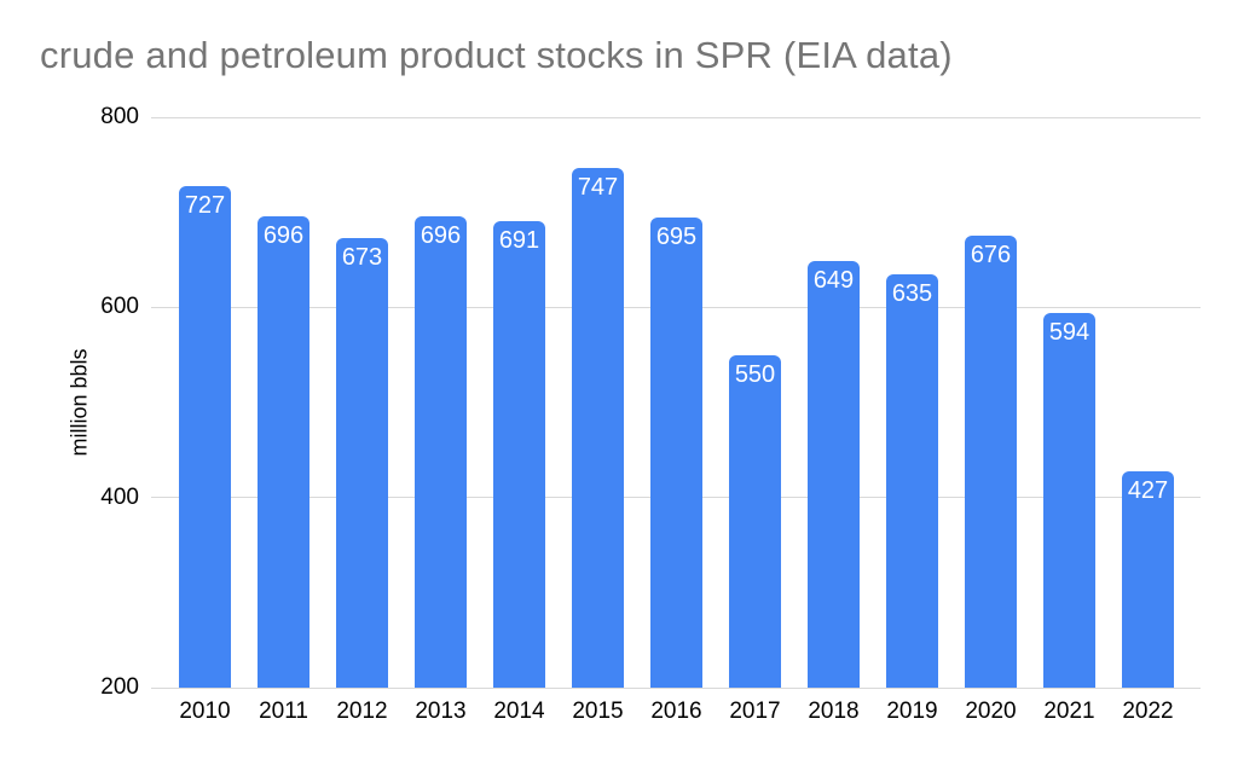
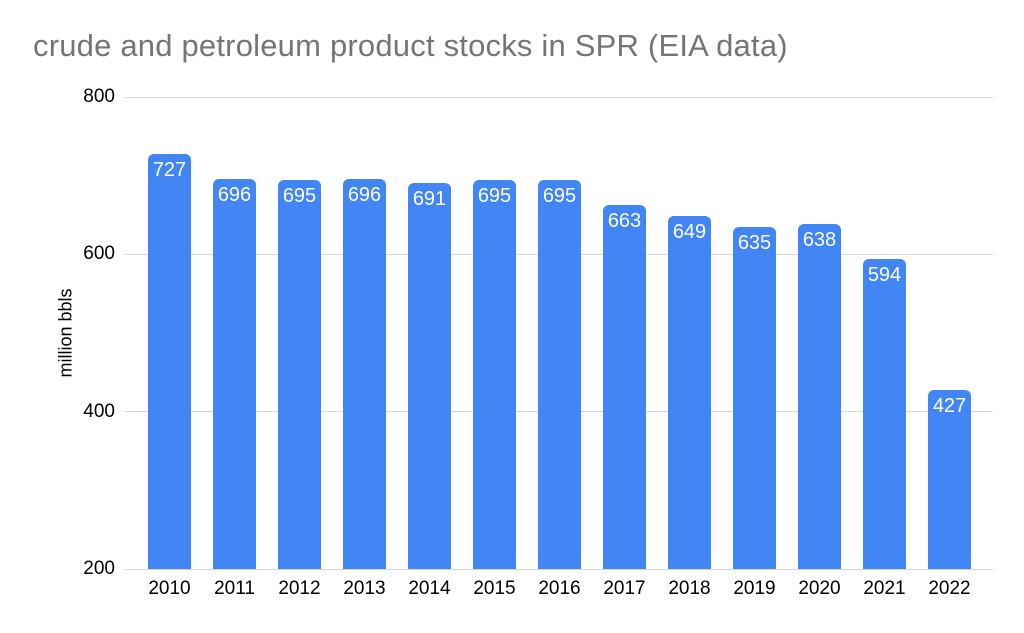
2012: 673 -> 695
2015: 747 -> 695
2017: 550 -> 663
2020: 676 -> 638
